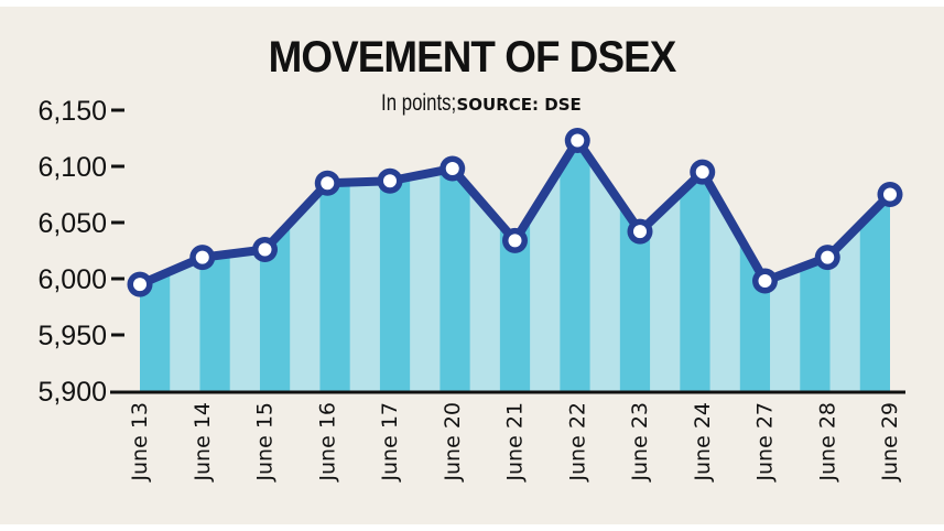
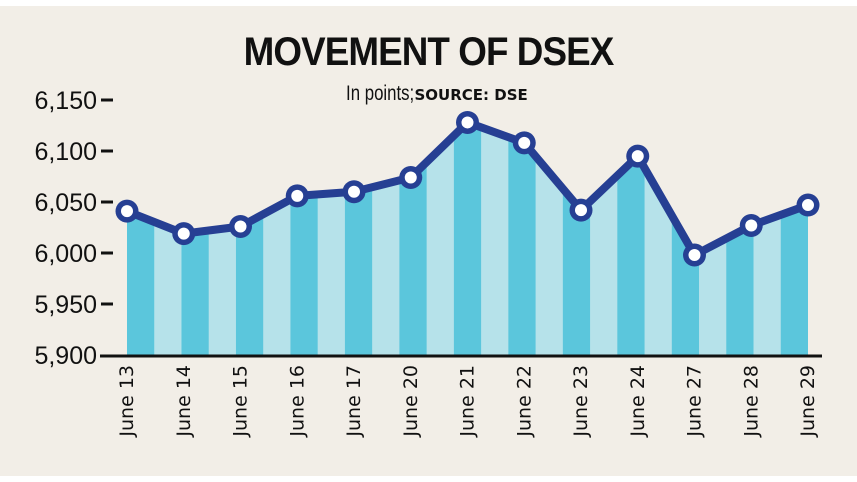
June 13: 5995 -> 6041
June 16: 6085 -> 6056
June 17: 6087 -> 6060
June 20: 6098 -> 6074
June 21: 6034 -> 6128
June 22: 6123 -> 6108
June 28: 6019 -> 6027
June 29: 6075 -> 6047
